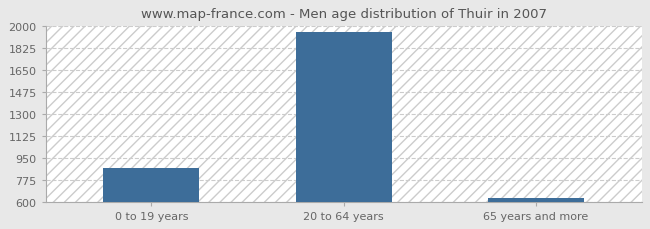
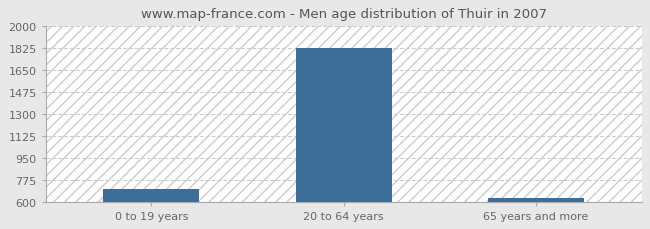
0 to 19 years: 870 -> 700
20 to 64 years: 1950 -> 1820
